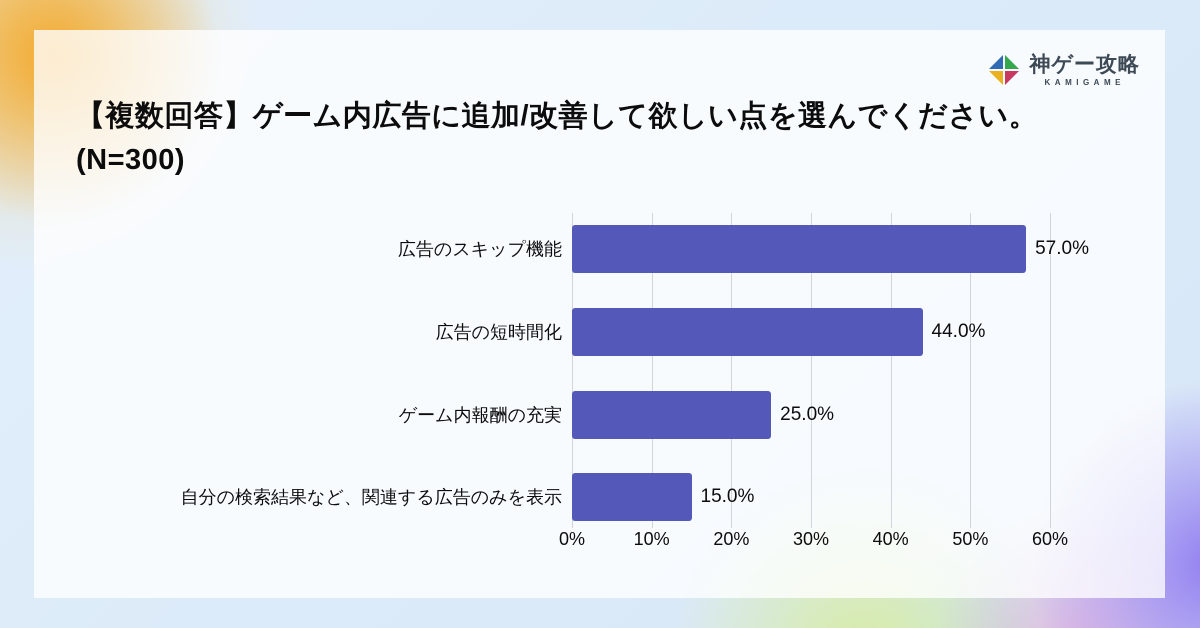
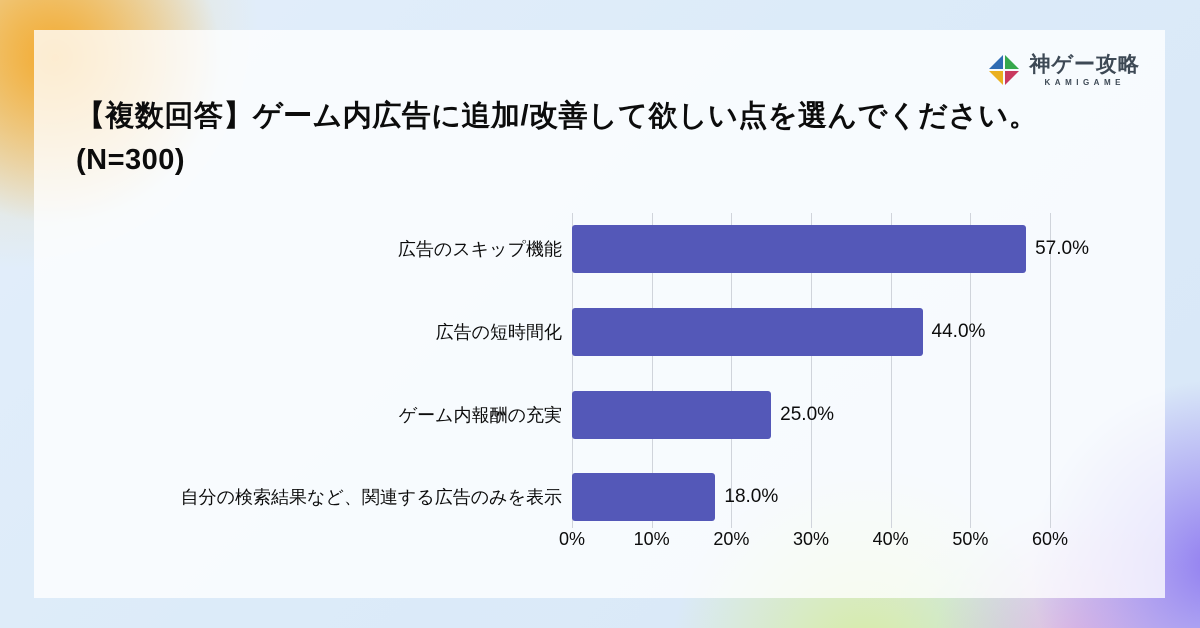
自分の検索結果など、関連する広告のみを表示: 15.0% -> 18.0%
